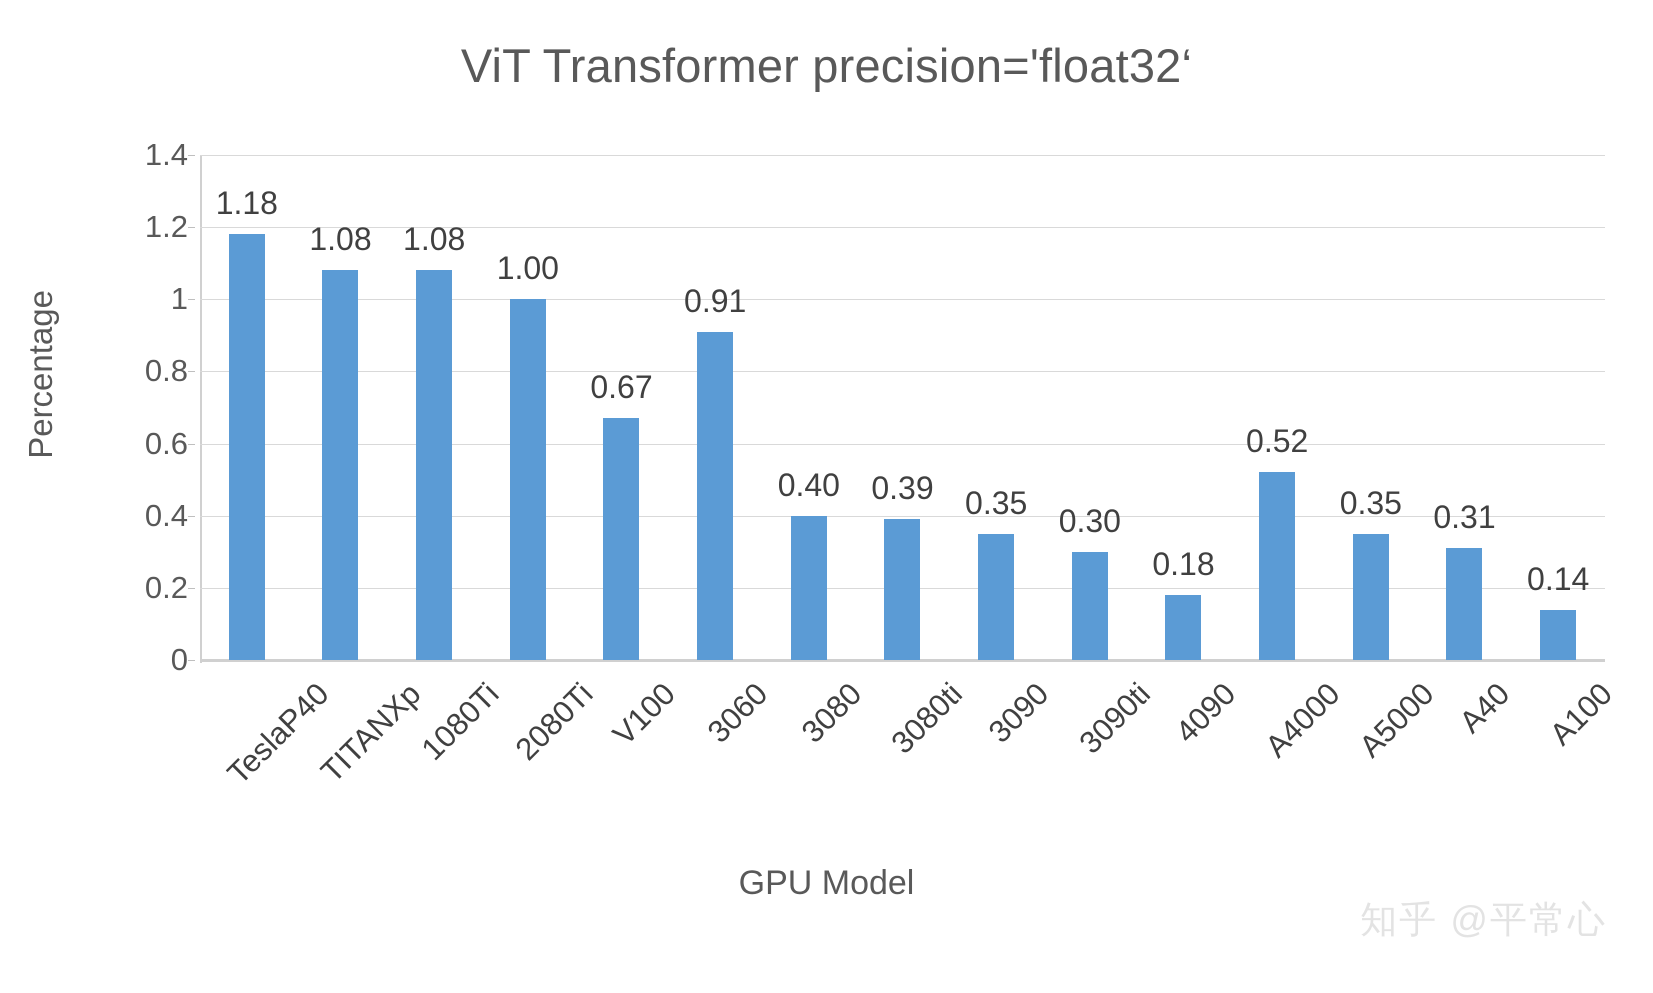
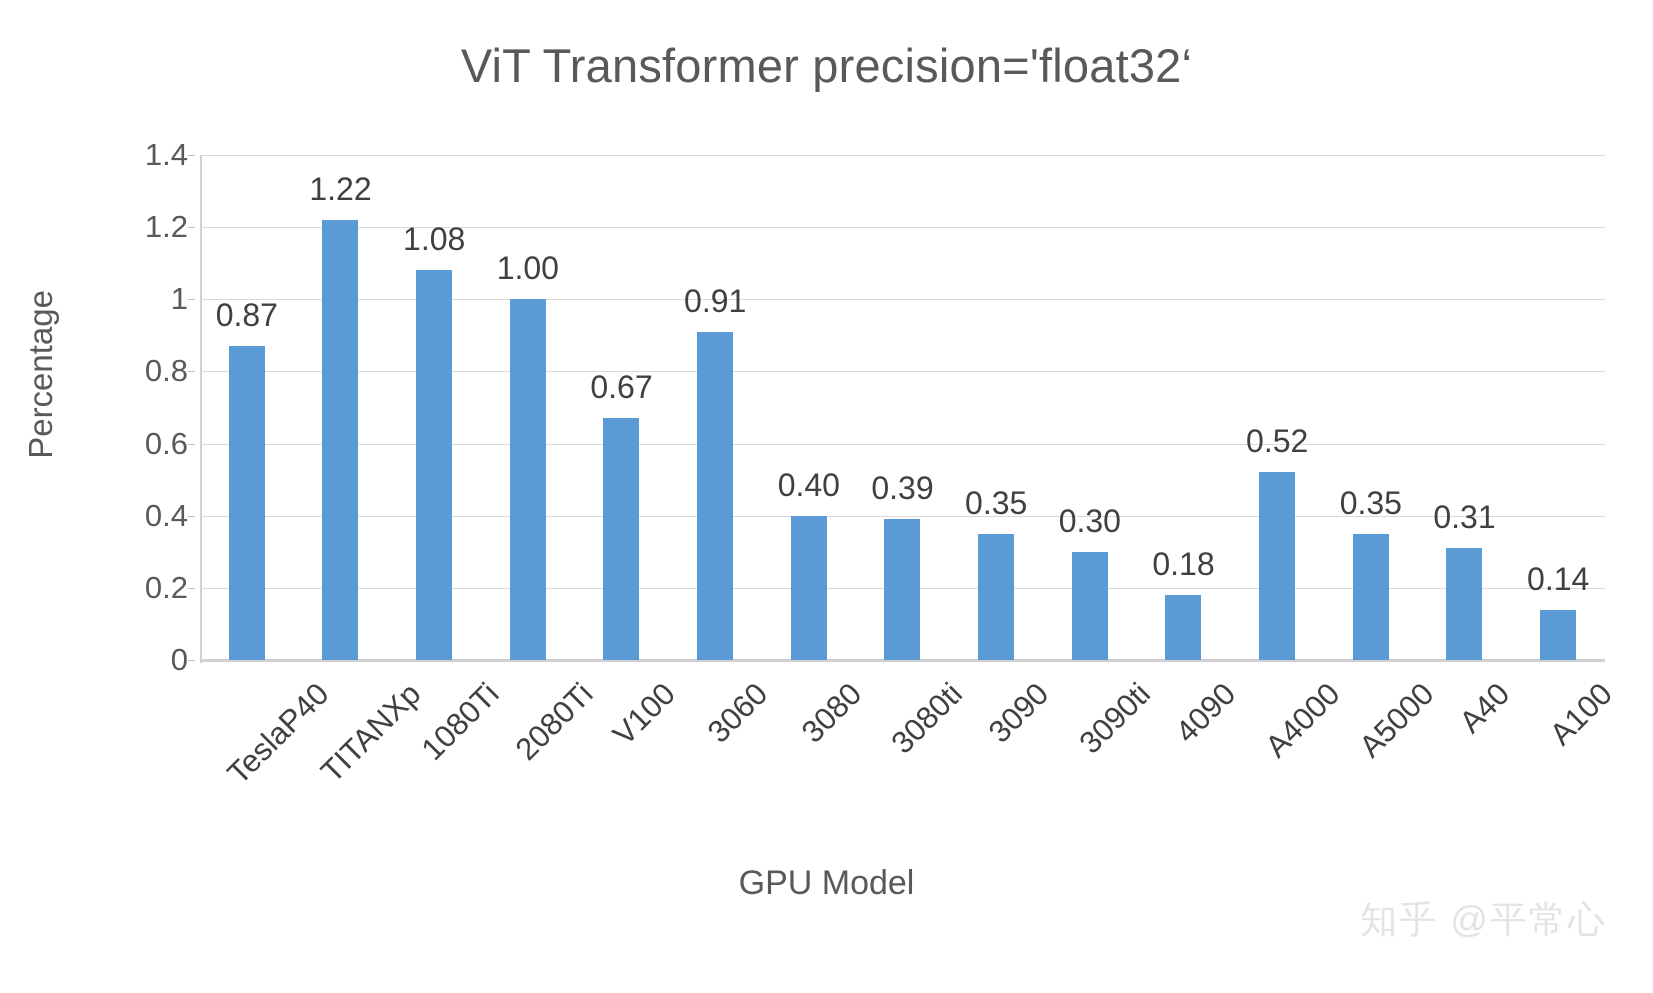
TeslaP40: 1.18 -> 0.87
TITANXp: 1.08 -> 1.22
